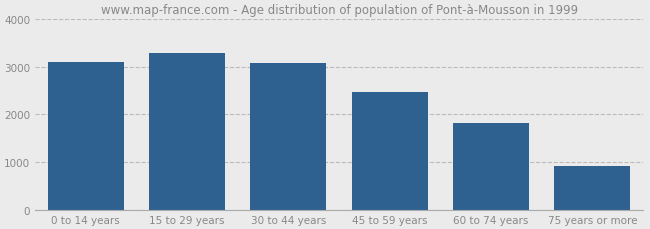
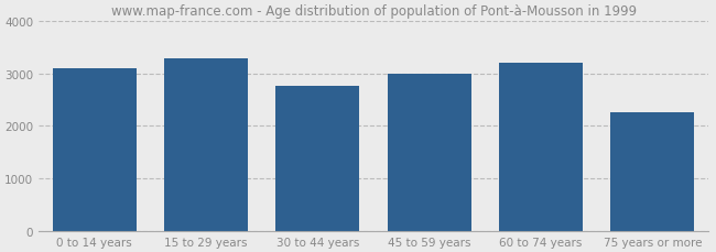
30 to 44 years: 3080 -> 2750
45 to 59 years: 2470 -> 3000
60 to 74 years: 1820 -> 3200
75 years or more: 930 -> 2250
